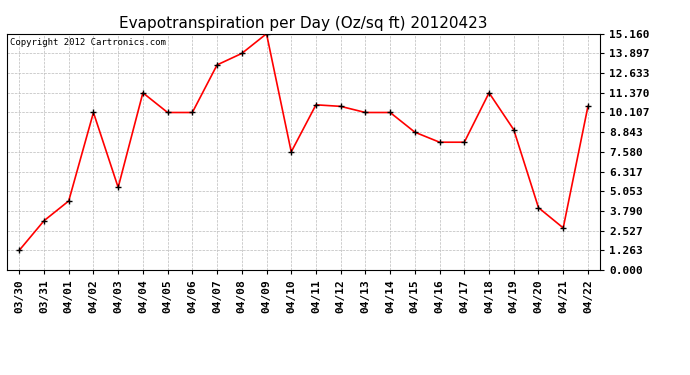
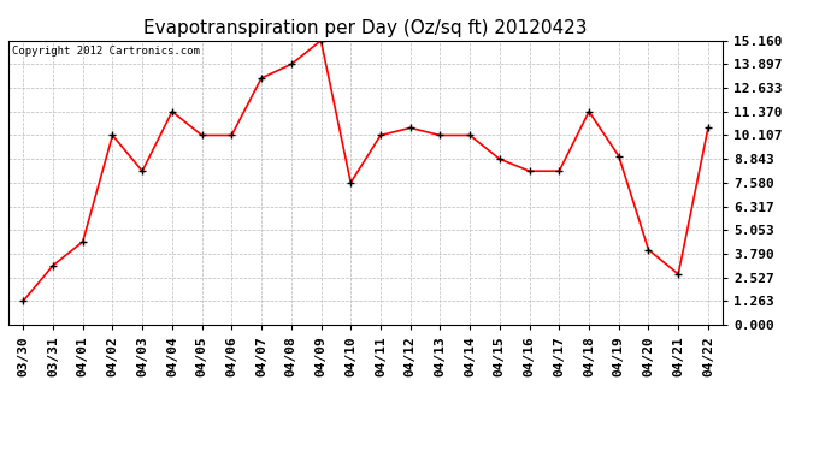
04/03: 5.3 -> 8.2
04/11: 10.6 -> 10.1
